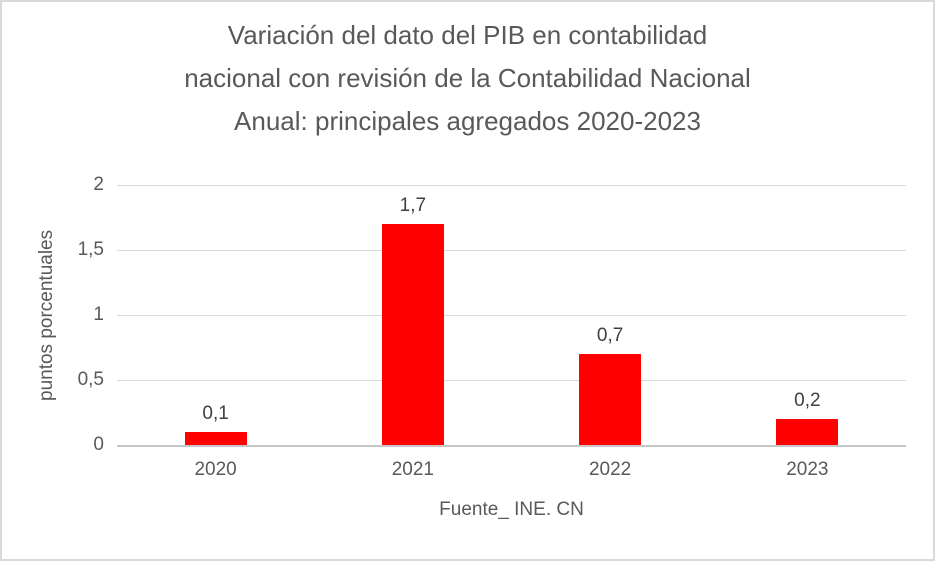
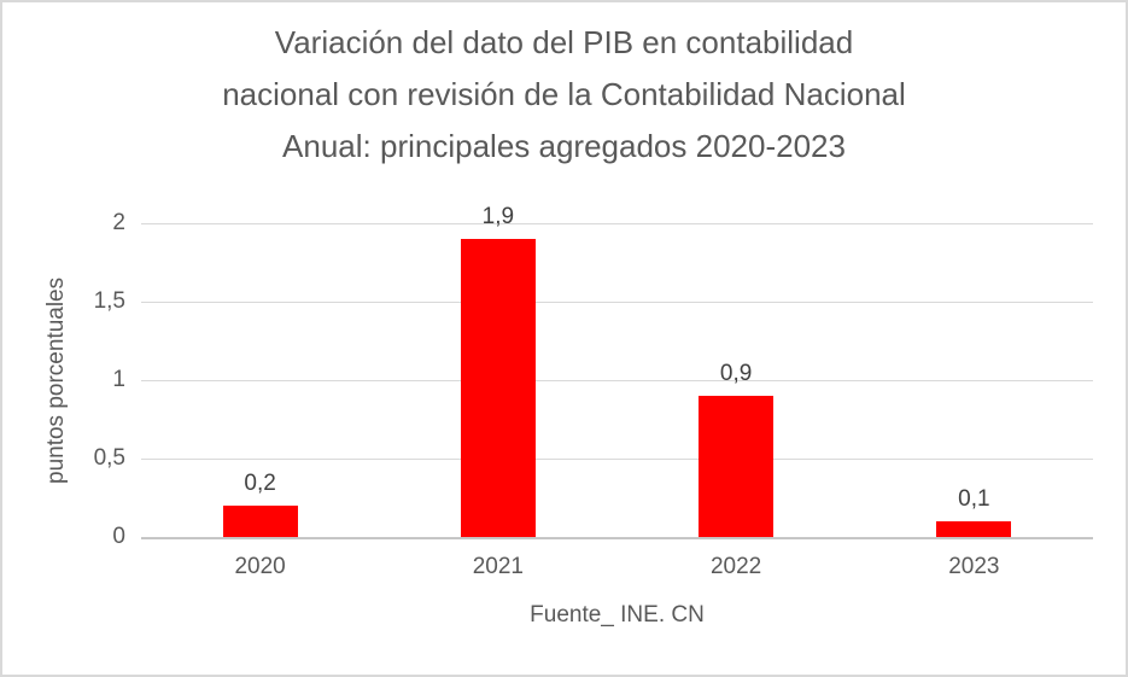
2020: 0,1 -> 0,2
2021: 1,7 -> 1,9
2022: 0,7 -> 0,9
2023: 0,2 -> 0,1
